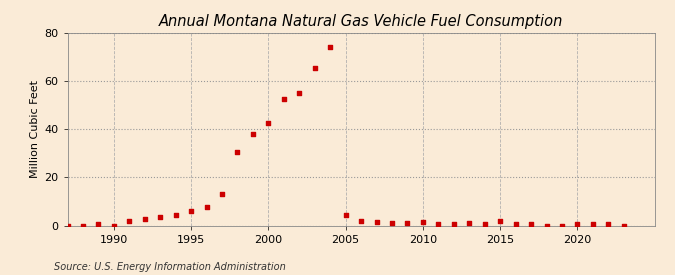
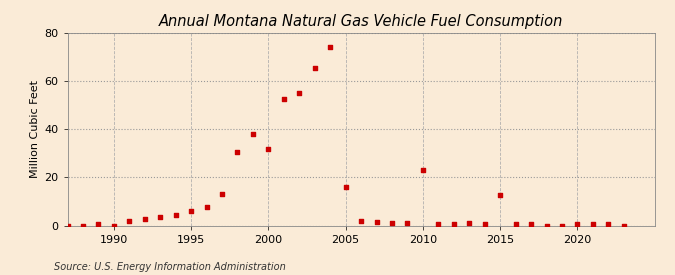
2000: 42.5 -> 32.0
2005: 4.5 -> 16.0
2010: 1.5 -> 23.0
2015: 2.0 -> 12.5
